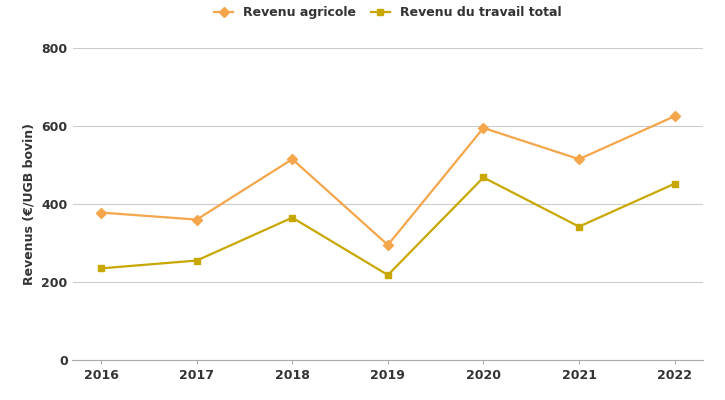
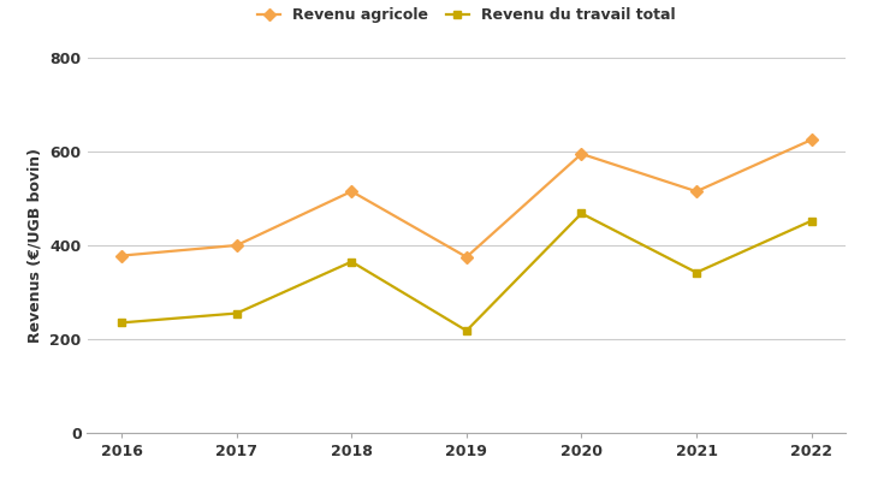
Revenu agricole/2017: 360 -> 400
Revenu agricole/2019: 295 -> 375
